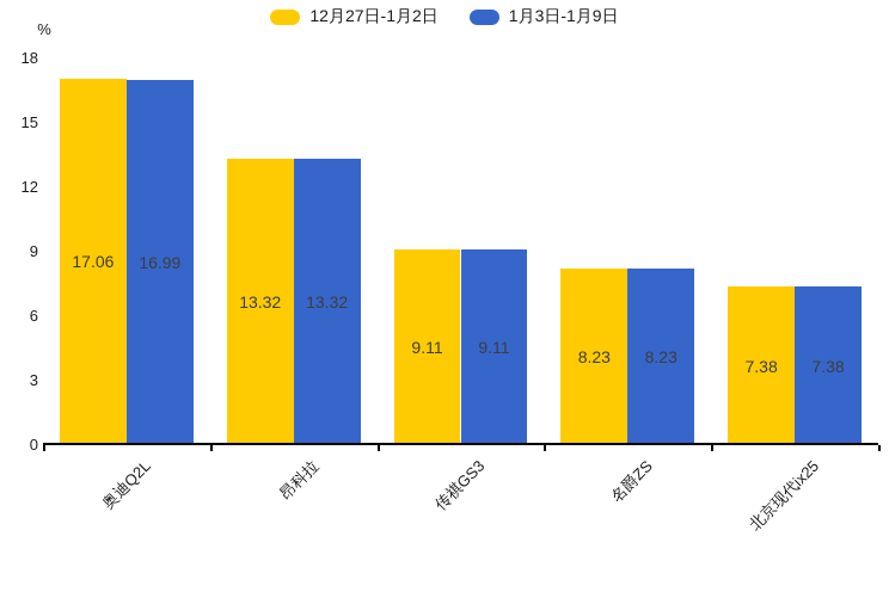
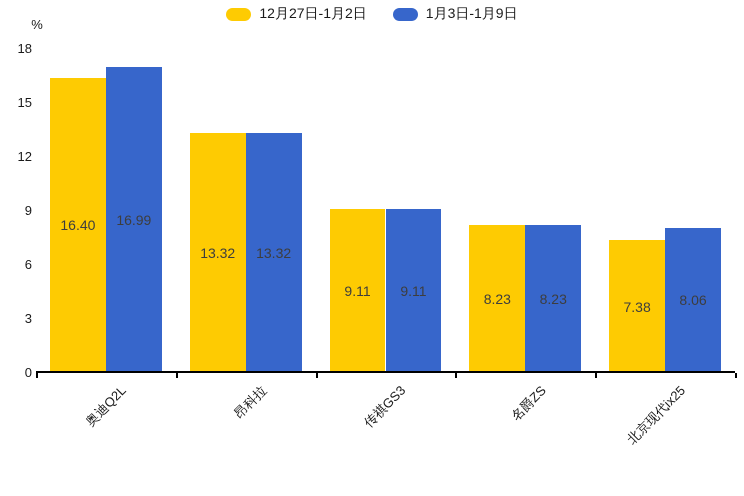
12月27日-1月2日/奥迪Q2L: 17.06 -> 16.40
1月3日-1月9日/北京现代ix25: 7.38 -> 8.06
